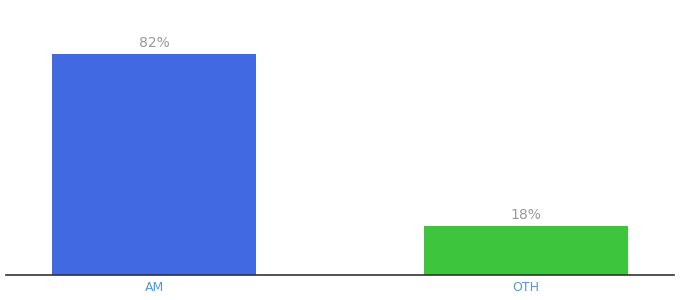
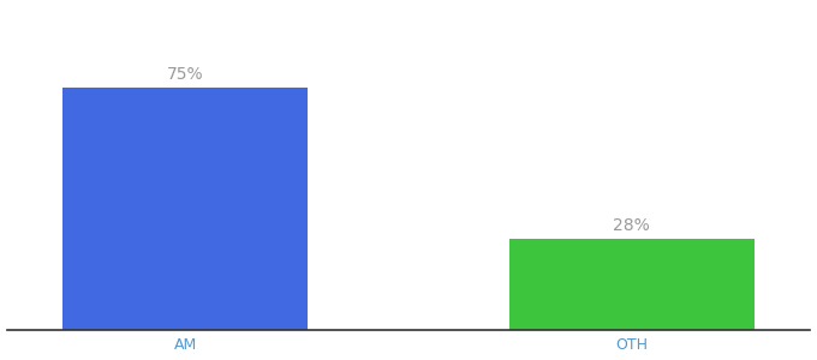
AM: 82% -> 75%
OTH: 18% -> 28%
